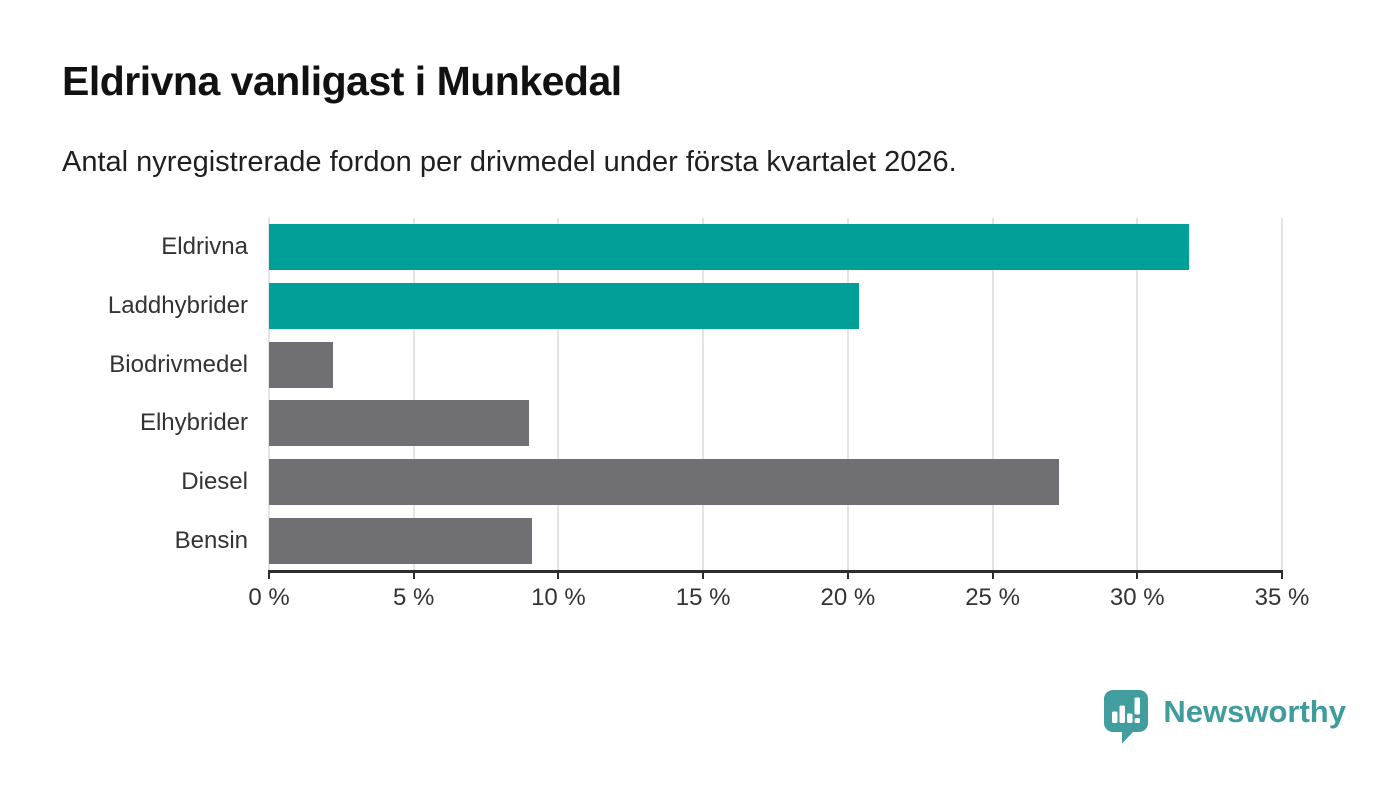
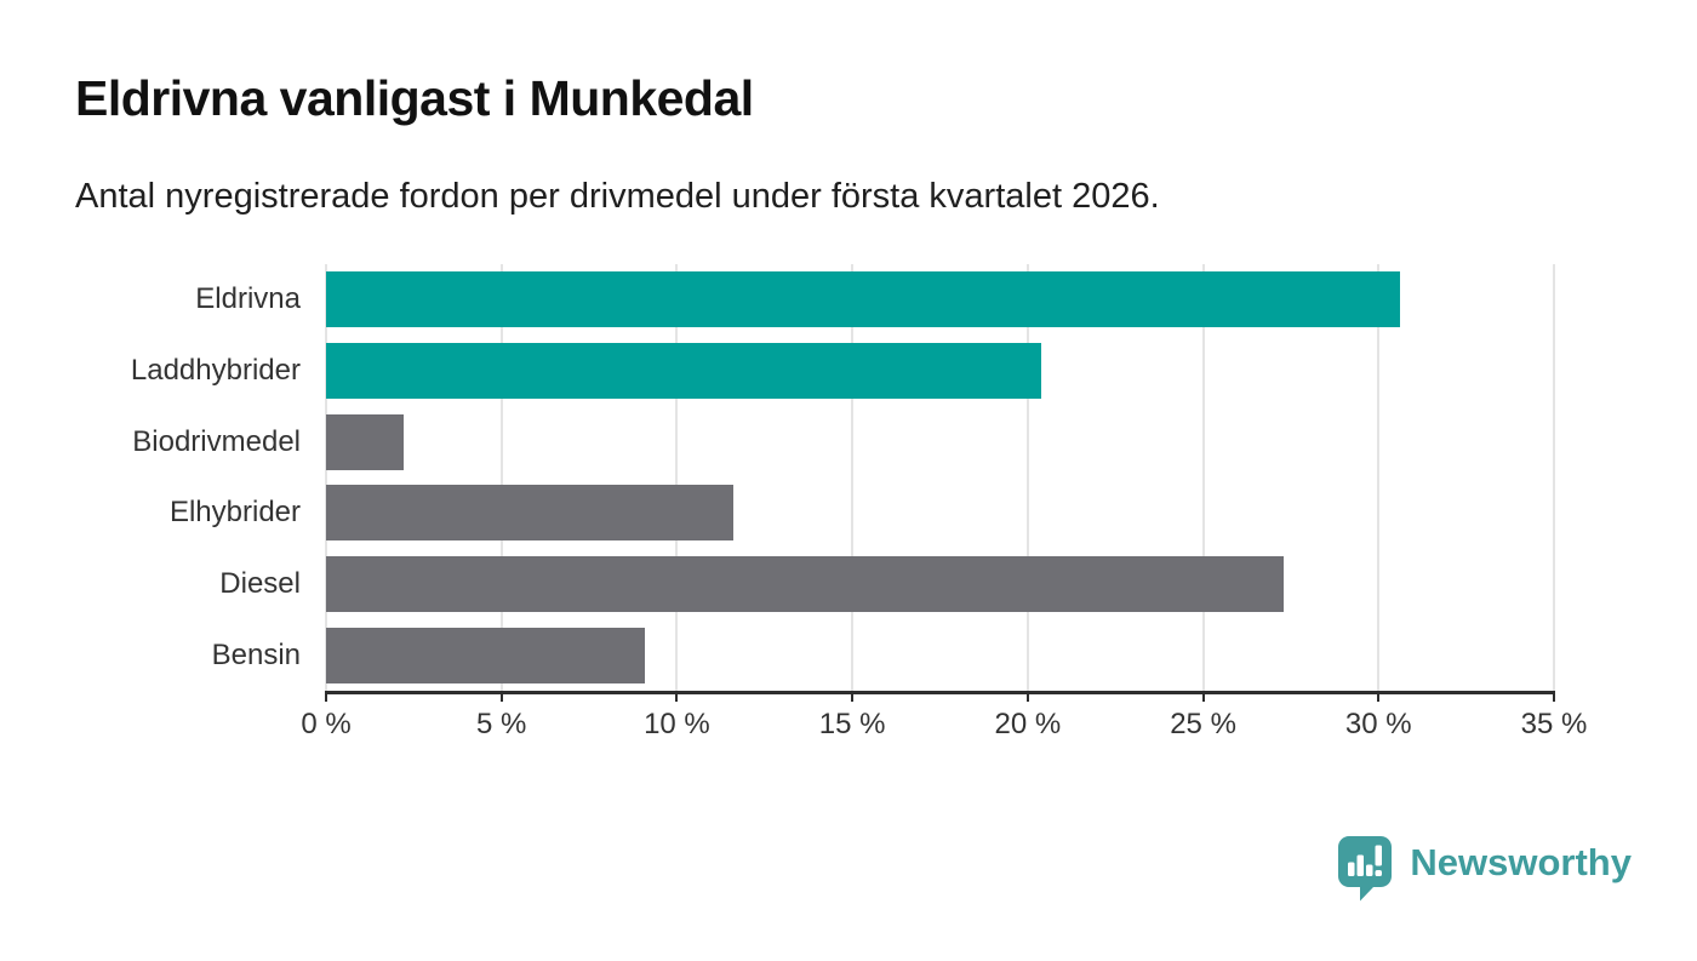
Eldrivna: 31.8% -> 30.6%
Elhybrider: 9.0% -> 11.6%
